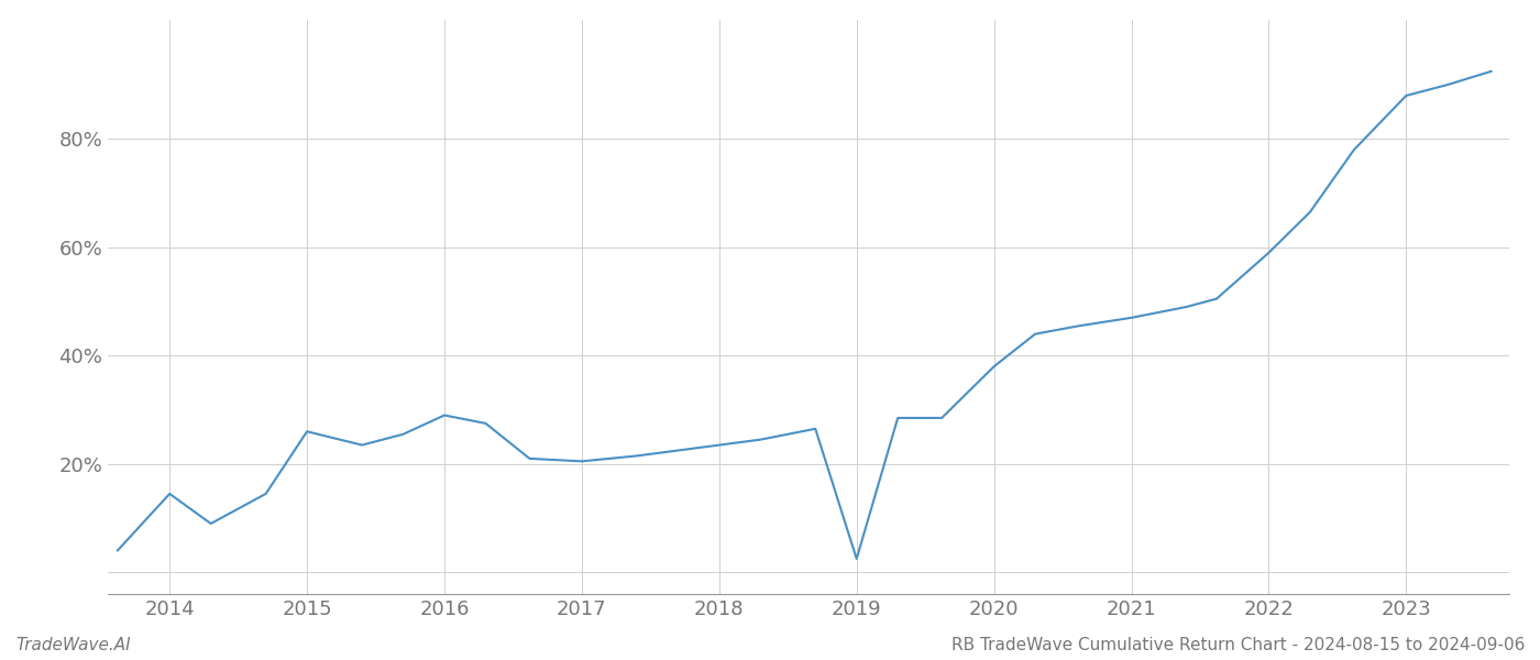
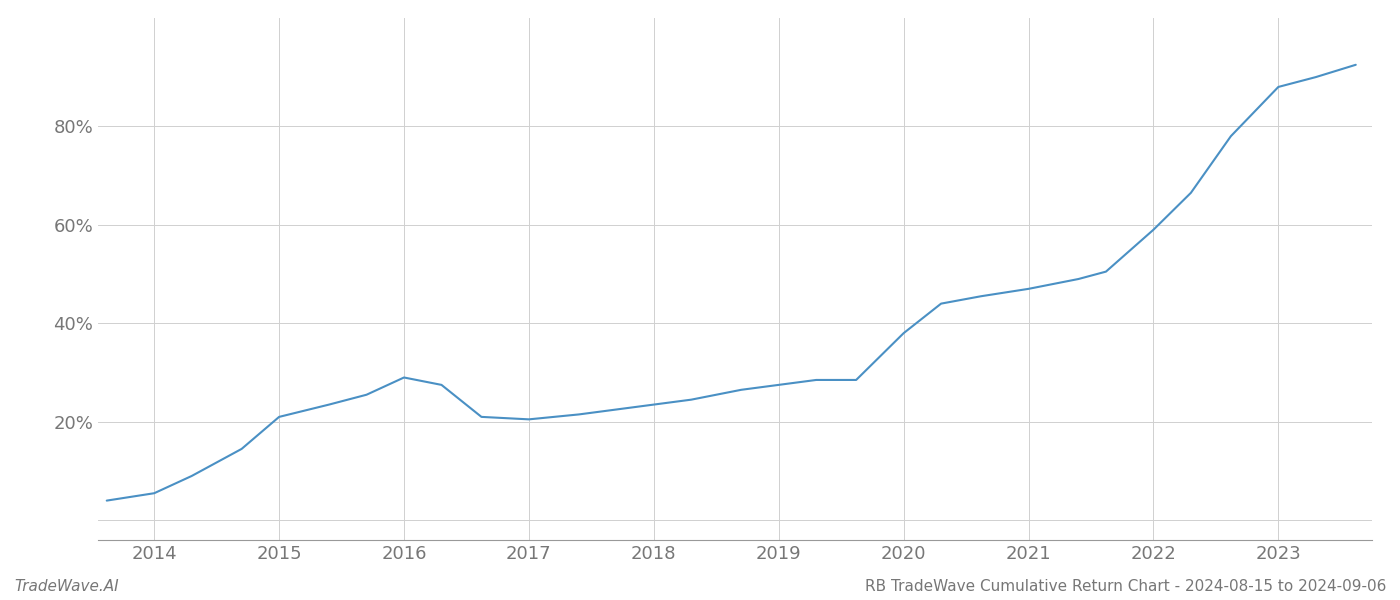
2014: 14.5% -> 5.5%
2015: 26.0% -> 21.0%
2019: 2.5% -> 27.5%
